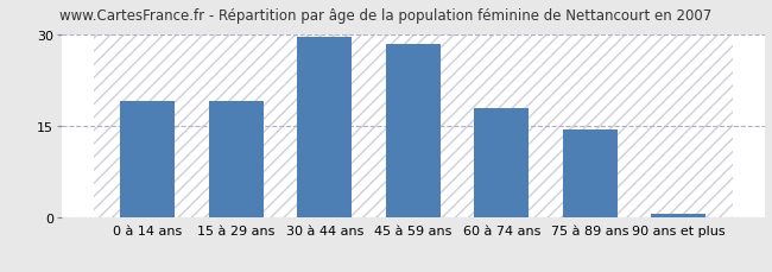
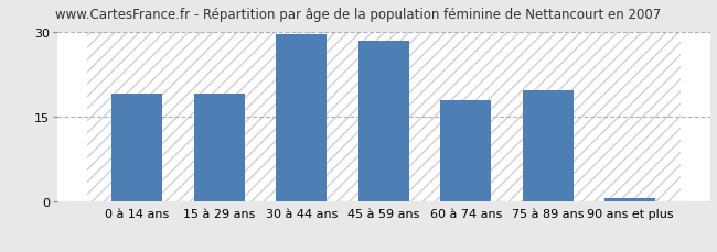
75 à 89 ans: 14.5 -> 19.6
